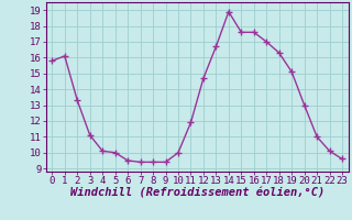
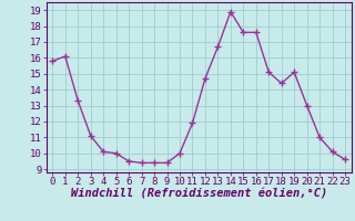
17: 17.0 -> 15.1
18: 16.3 -> 14.4
